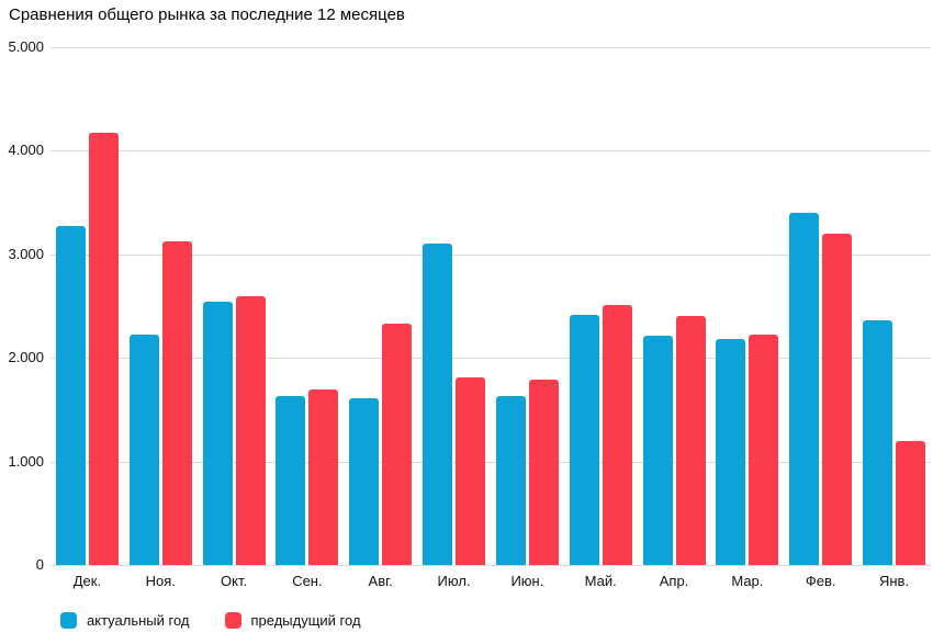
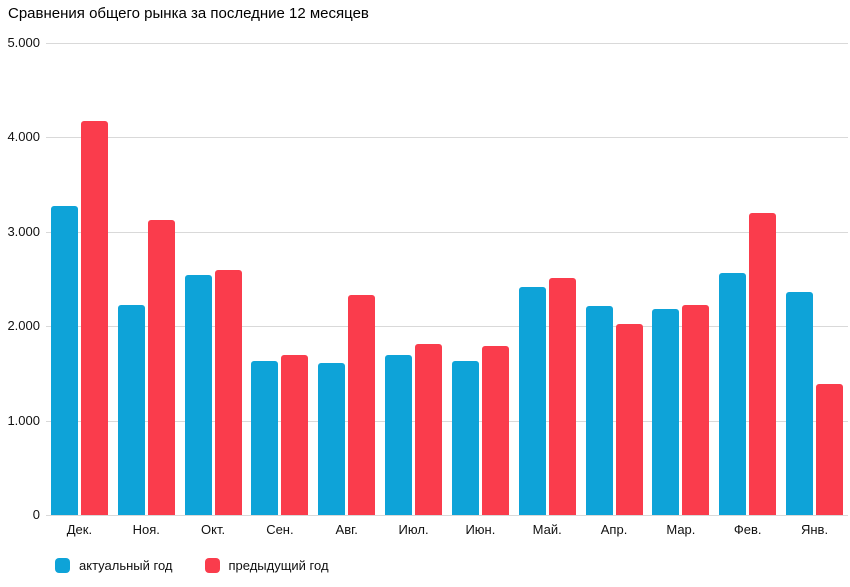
актуальный год/Июл.: 3100 -> 1700
предыдущий год/Апр.: 2400 -> 2000
актуальный год/Фев.: 3400 -> 2600
предыдущий год/Янв.: 1200 -> 1400
